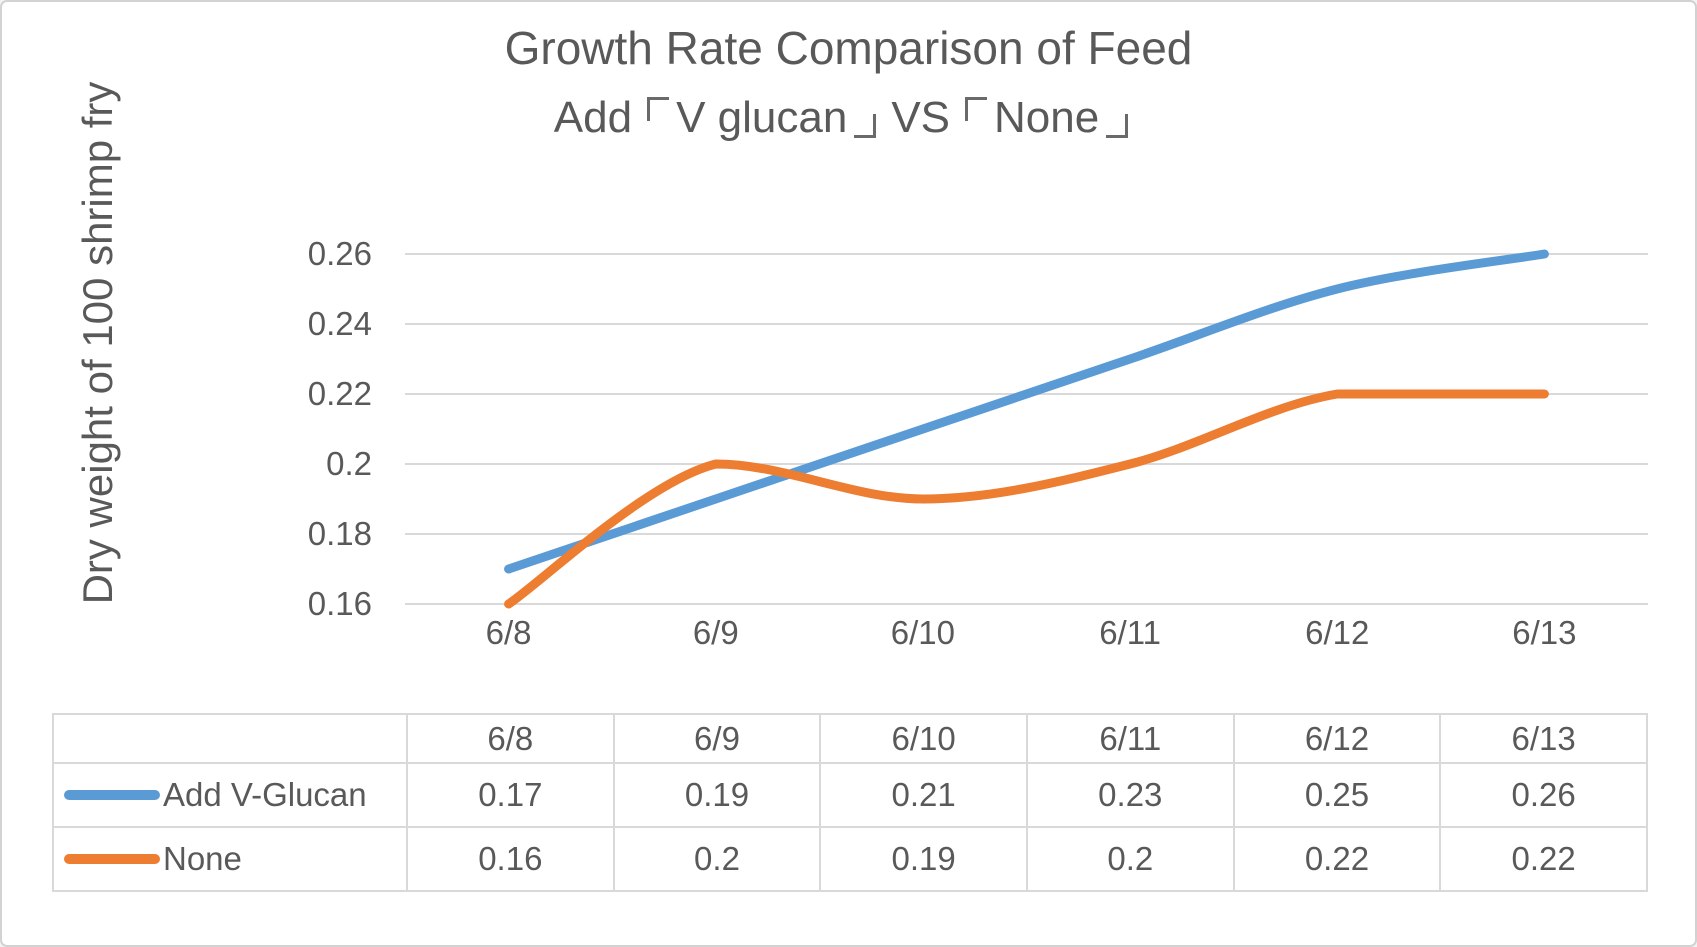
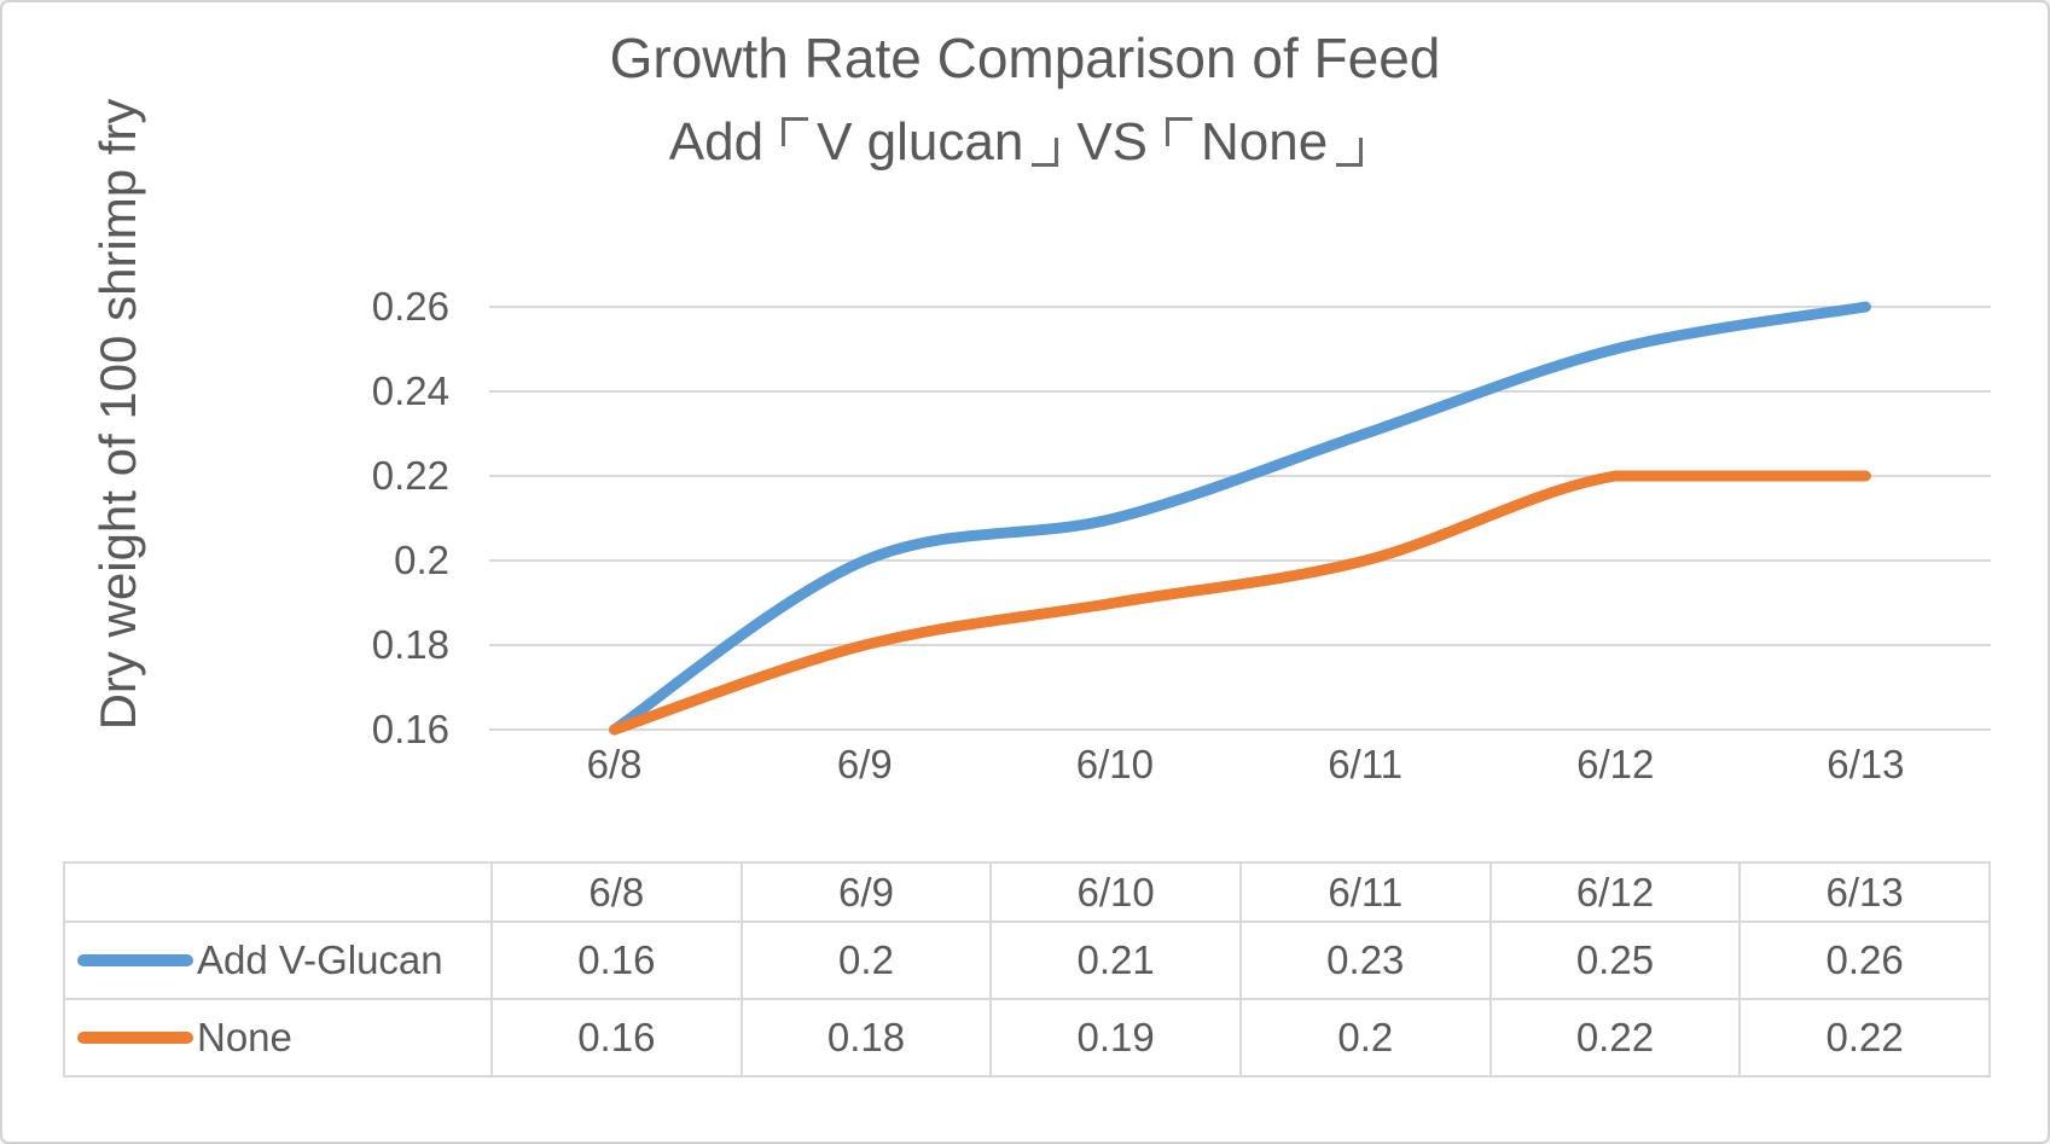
Add V-Glucan/6/8: 0.17 -> 0.16
Add V-Glucan/6/9: 0.19 -> 0.2
None/6/9: 0.2 -> 0.18
